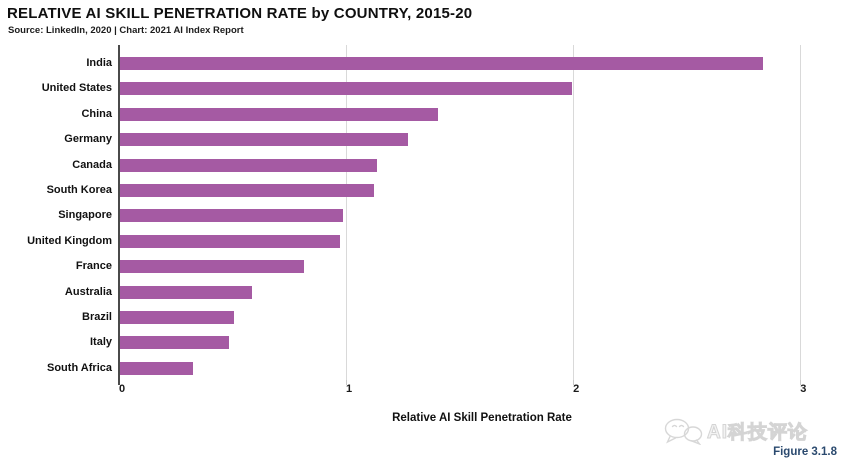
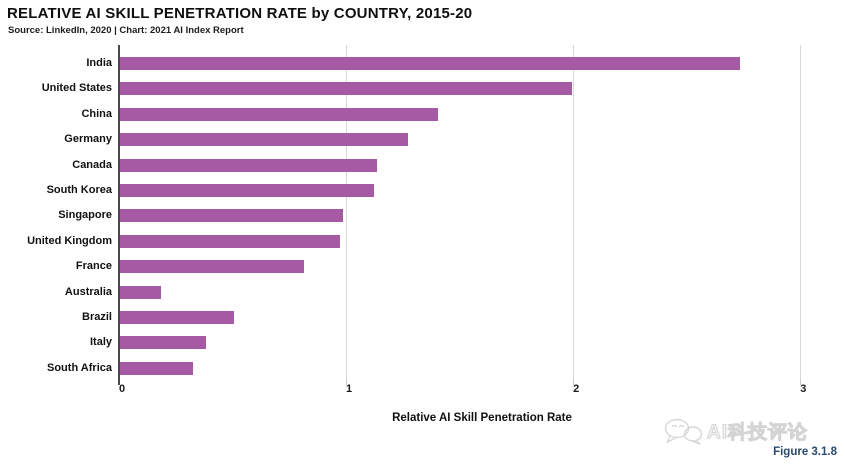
India: 2.83 -> 2.73
Australia: 0.58 -> 0.18
Italy: 0.48 -> 0.38
